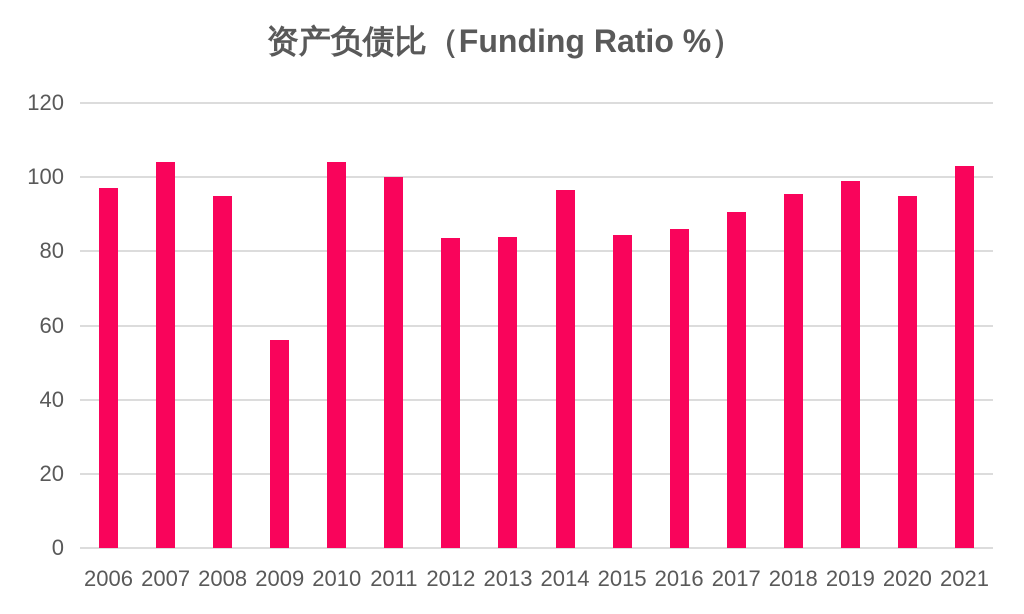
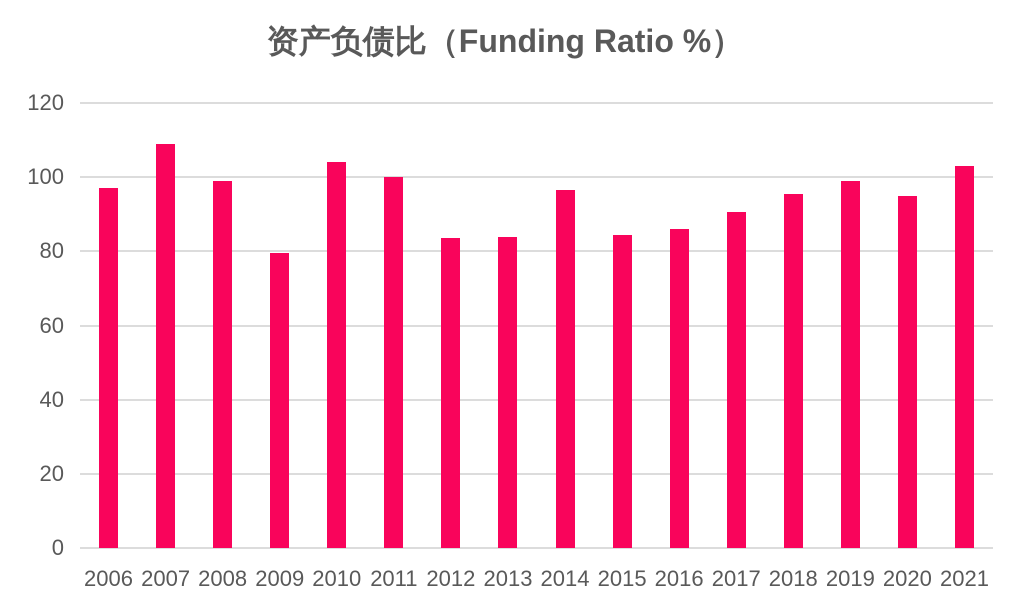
2007: 104 -> 109
2008: 95 -> 99
2009: 56 -> 80
